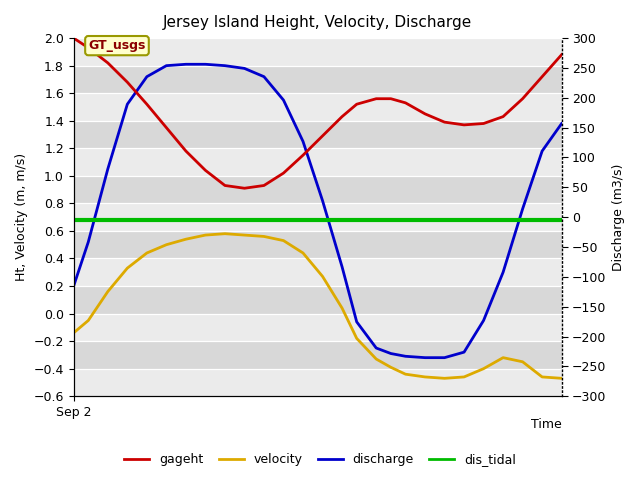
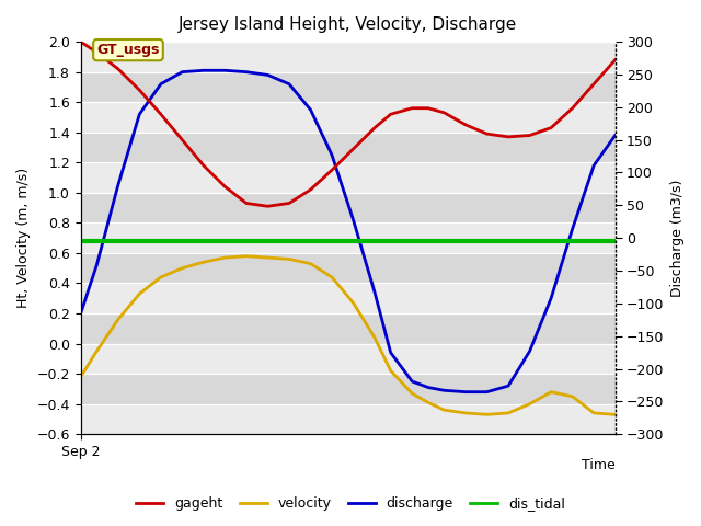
velocity/Sep 2: -0.14 -> -0.22
